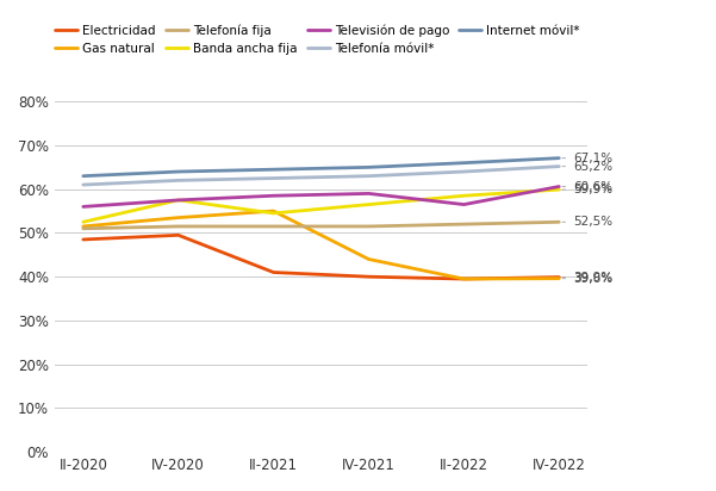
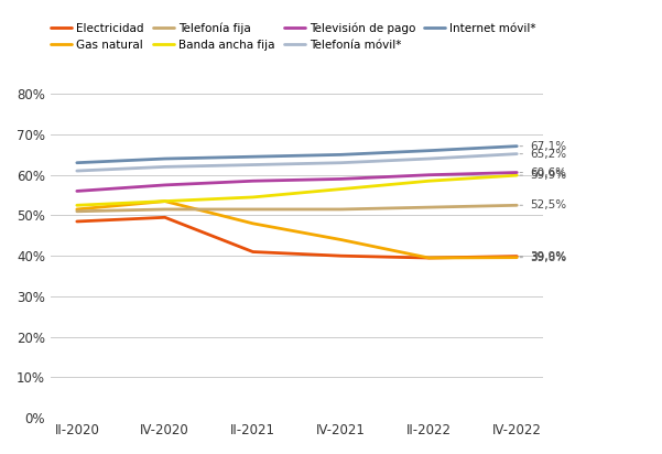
Banda ancha fija/IV-2020: 57.5% -> 53.5%
Gas natural/II-2021: 55.0% -> 48.0%
Televisión de pago/II-2022: 56.5% -> 60.0%
